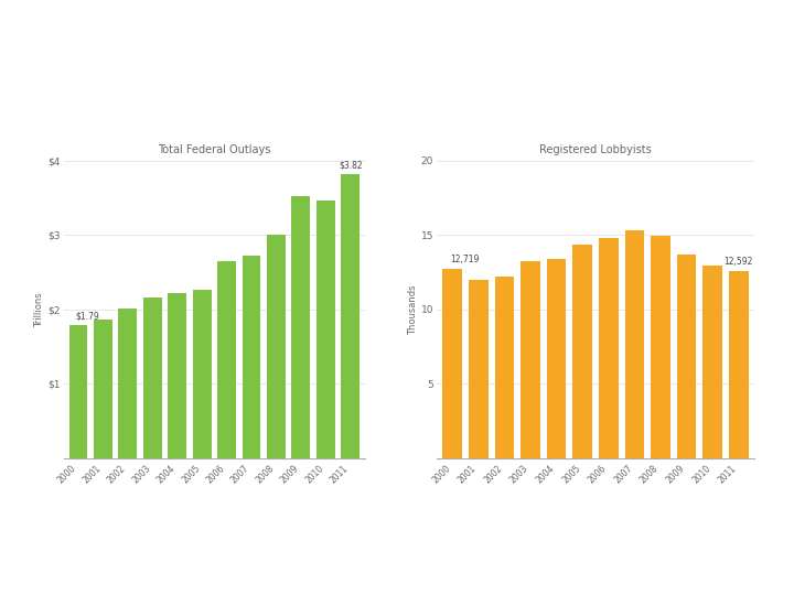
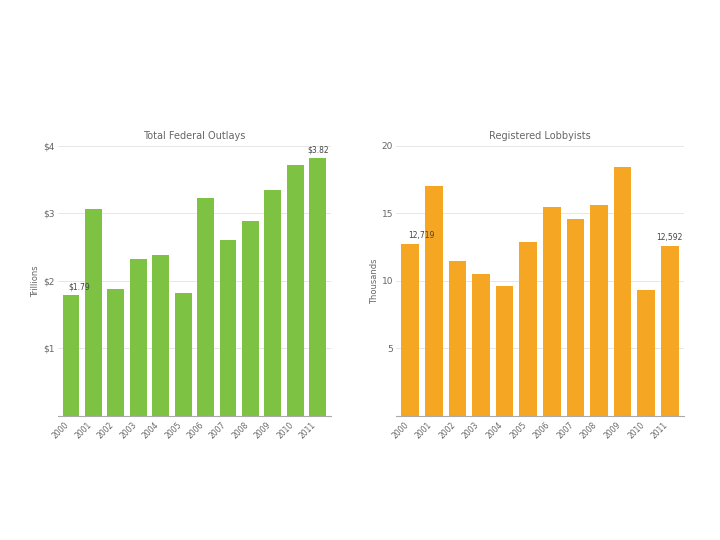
Total Federal Outlays/2001: $1.86 -> $3.06
Total Federal Outlays/2002: $2.01 -> $1.88
Total Federal Outlays/2003: $2.16 -> $2.32
Total Federal Outlays/2004: $2.22 -> $2.38
Total Federal Outlays/2005: $2.27 -> $1.82
Total Federal Outlays/2006: $2.65 -> $3.22
Total Federal Outlays/2007: $2.73 -> $2.60
Total Federal Outlays/2008: $3.00 -> $2.88
Total Federal Outlays/2009: $3.52 -> $3.34
Total Federal Outlays/2010: $3.46 -> $3.72
Registered Lobbyists/2001: 11.9 -> 17.0
Registered Lobbyists/2002: 12.2 -> 11.5
Registered Lobbyists/2003: 13.2 -> 10.5
Registered Lobbyists/2004: 13.4 -> 9.6
Registered Lobbyists/2005: 14.4 -> 12.9
Registered Lobbyists/2006: 14.8 -> 15.5
Registered Lobbyists/2007: 15.3 -> 14.6
Registered Lobbyists/2008: 14.9 -> 15.6
Registered Lobbyists/2009: 13.7 -> 18.4
Registered Lobbyists/2010: 12.9 -> 9.3
